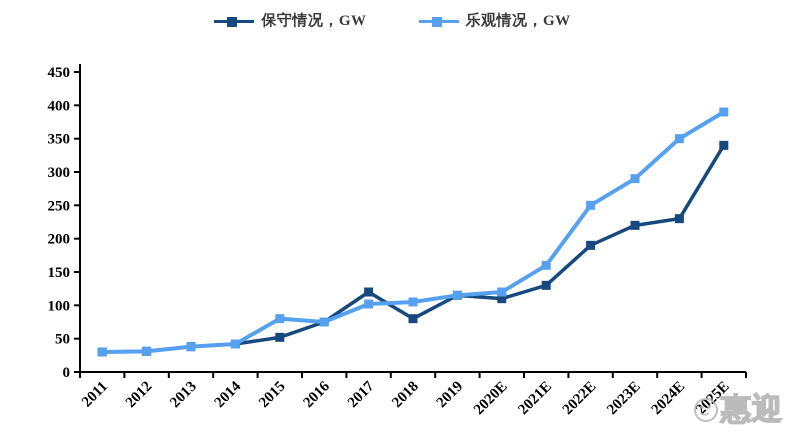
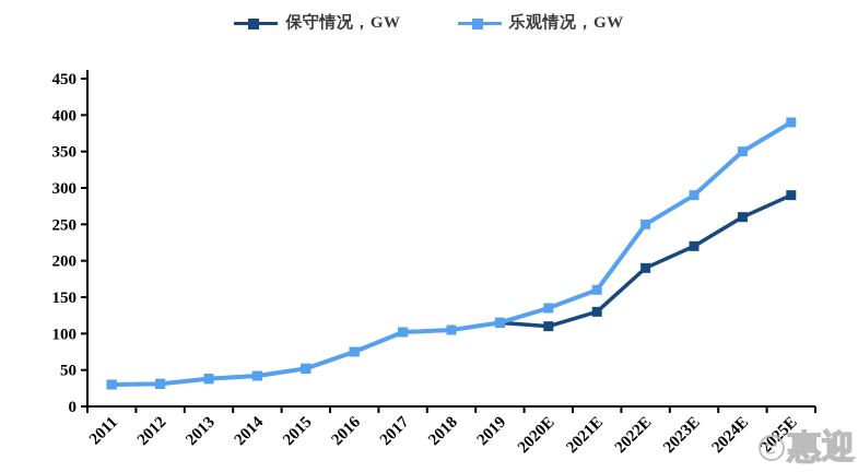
乐观情况，GW/2015: 80 -> 50
保守情况，GW/2017: 120 -> 100
保守情况，GW/2018: 80 -> 100
乐观情况，GW/2020E: 120 -> 140
保守情况，GW/2024E: 230 -> 260
保守情况，GW/2025E: 340 -> 290
